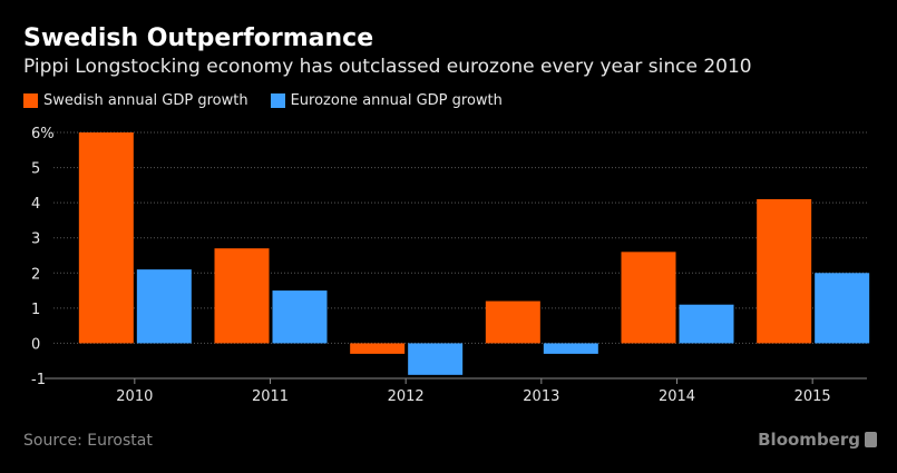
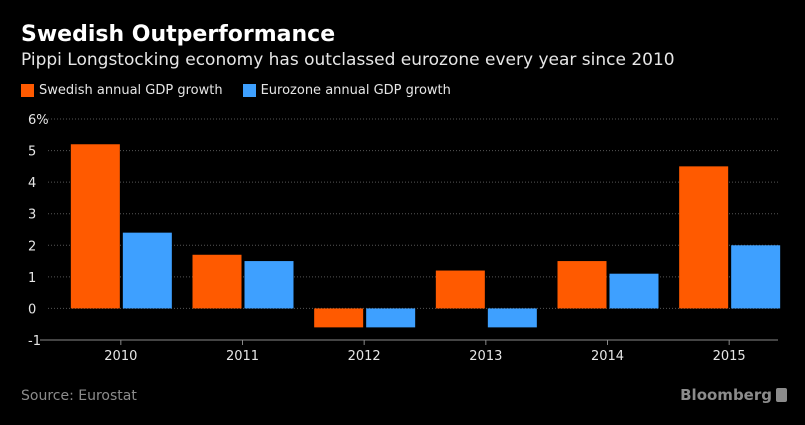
Swedish annual GDP growth/2010: 6.0% -> 5.2%
Eurozone annual GDP growth/2010: 2.1% -> 2.4%
Swedish annual GDP growth/2011: 2.7% -> 1.7%
Swedish annual GDP growth/2012: -0.3% -> -0.6%
Eurozone annual GDP growth/2012: -0.9% -> -0.6%
Eurozone annual GDP growth/2013: -0.3% -> -0.6%
Swedish annual GDP growth/2014: 2.6% -> 1.5%
Swedish annual GDP growth/2015: 4.1% -> 4.5%
